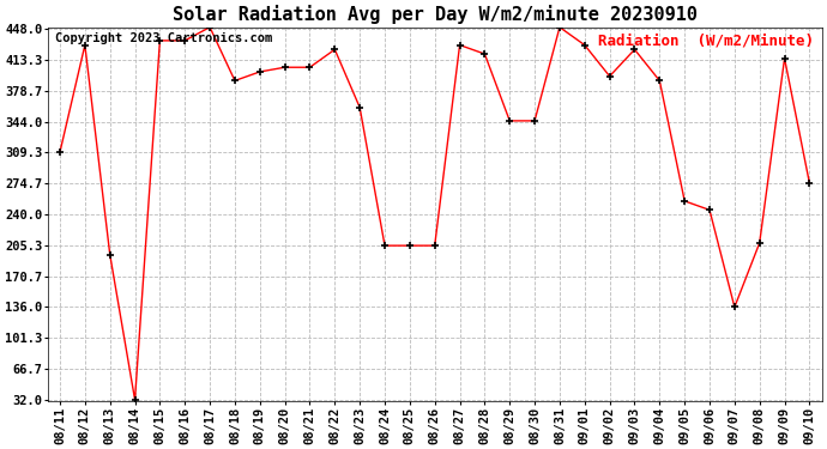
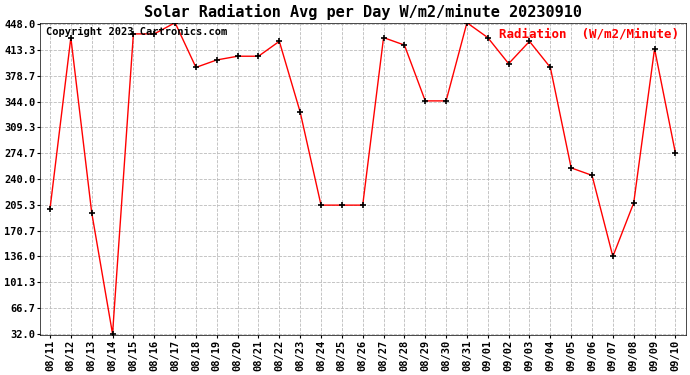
08/11: 310 -> 200
08/23: 360 -> 330
